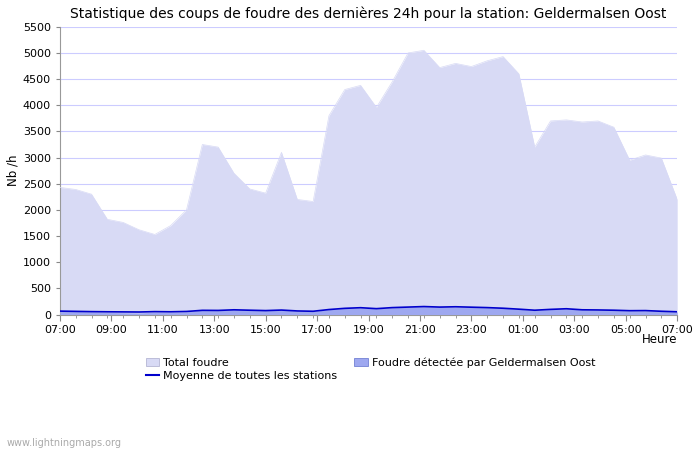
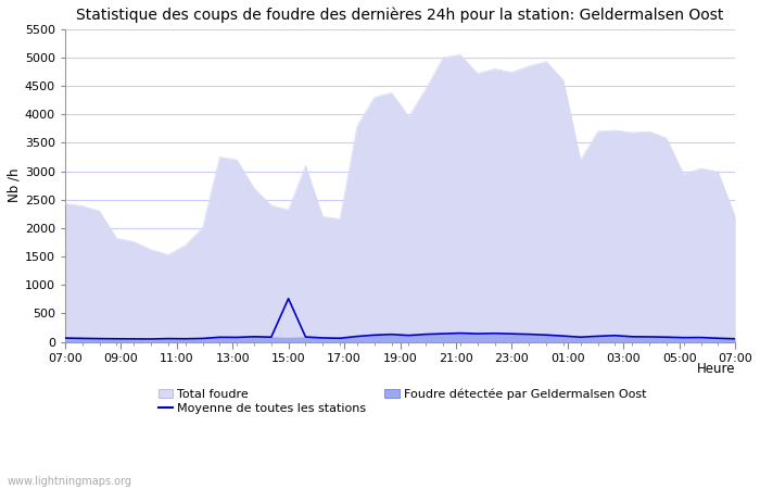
Moyenne de toutes les stations/15:00: 80 -> 760
